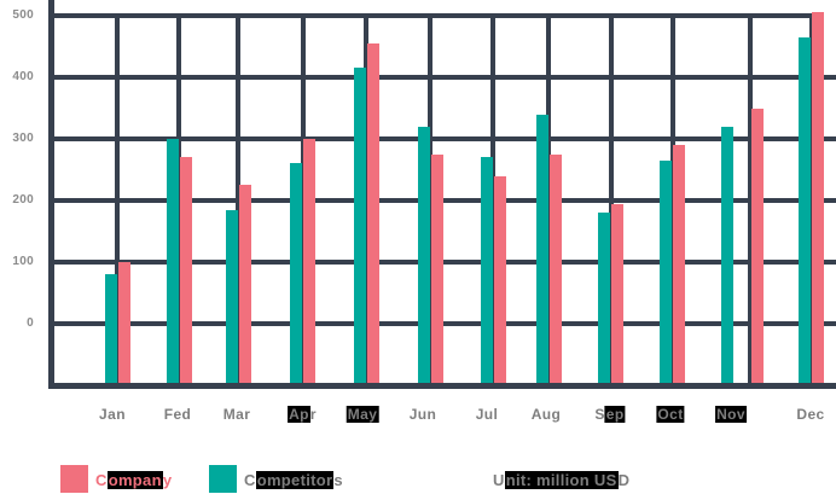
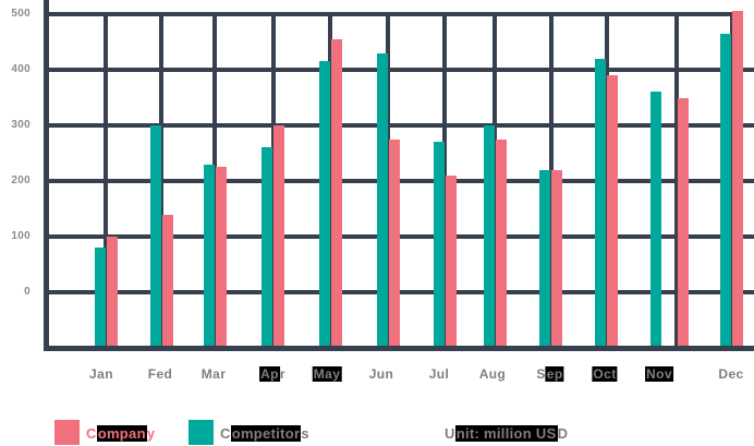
Company/Fed: 270 -> 140
Competitors/Mar: 180 -> 230
Competitors/Jun: 320 -> 430
Company/Jul: 240 -> 210
Competitors/Aug: 340 -> 300
Company/Sep: 200 -> 220
Competitors/Sep: 180 -> 220
Company/Oct: 290 -> 390
Competitors/Oct: 260 -> 420
Competitors/Nov: 320 -> 360
